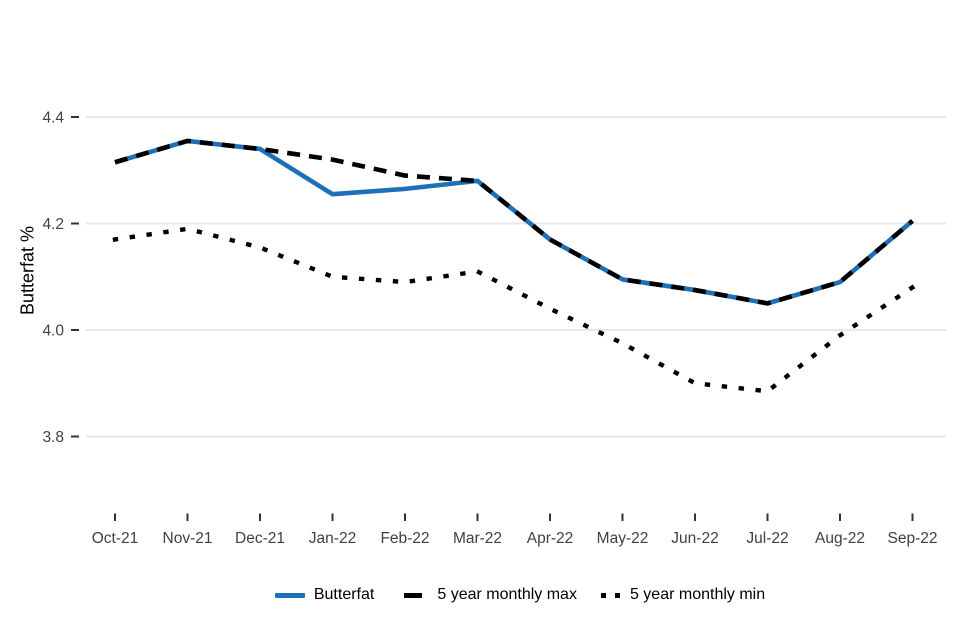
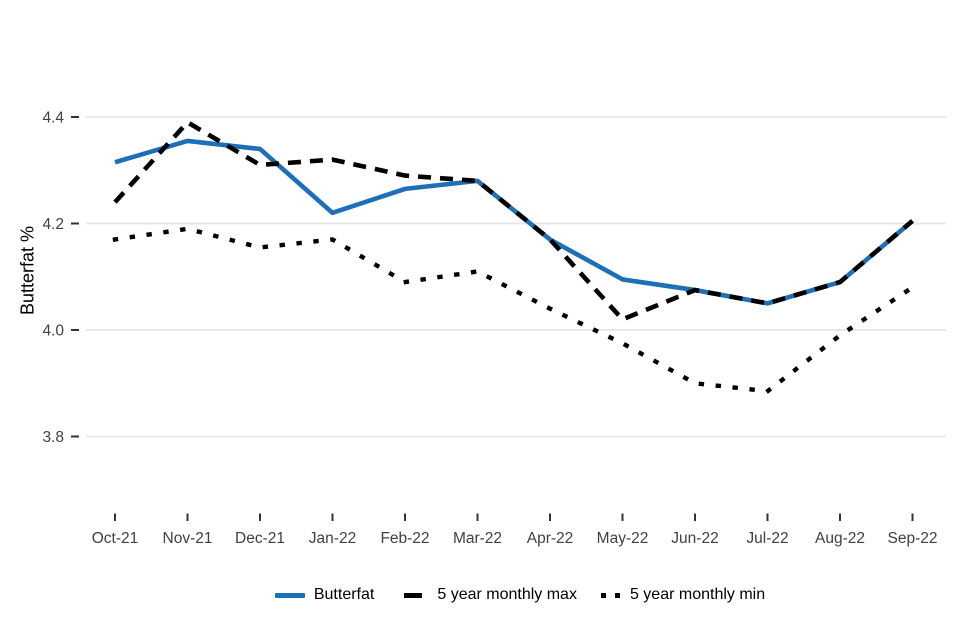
5 year monthly max/Oct-21: 4.32 -> 4.24
5 year monthly max/Nov-21: 4.36 -> 4.39
5 year monthly max/Dec-21: 4.34 -> 4.31
Butterfat/Jan-22: 4.25 -> 4.22
5 year monthly min/Jan-22: 4.10 -> 4.17
5 year monthly max/May-22: 4.09 -> 4.02
